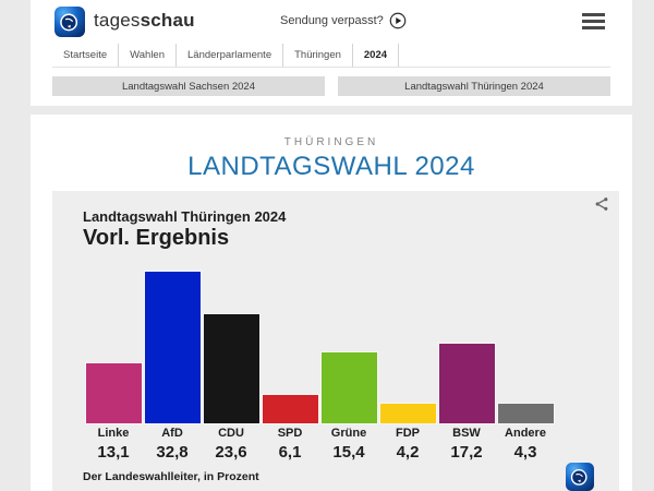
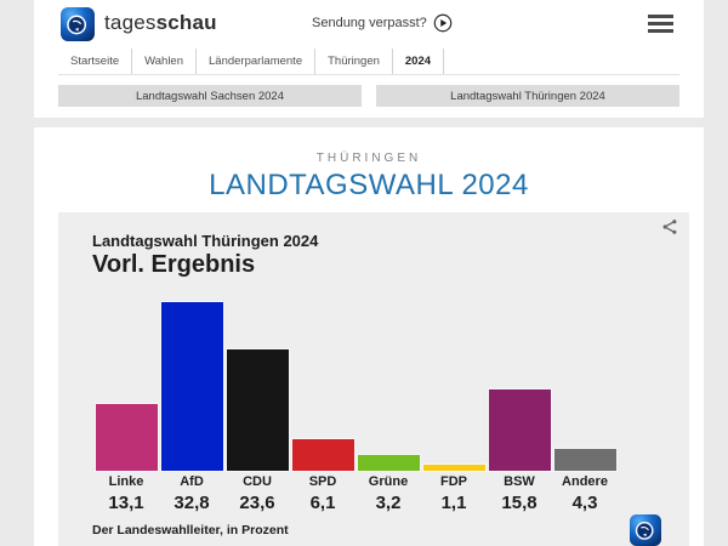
Grüne: 15,4 -> 3,2
FDP: 4,2 -> 1,1
BSW: 17,2 -> 15,8
